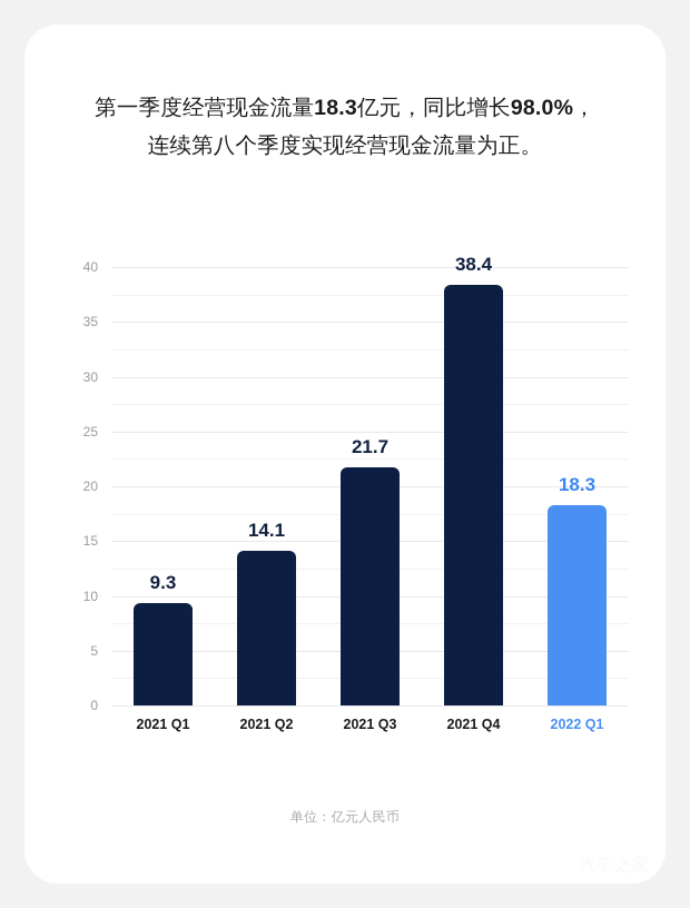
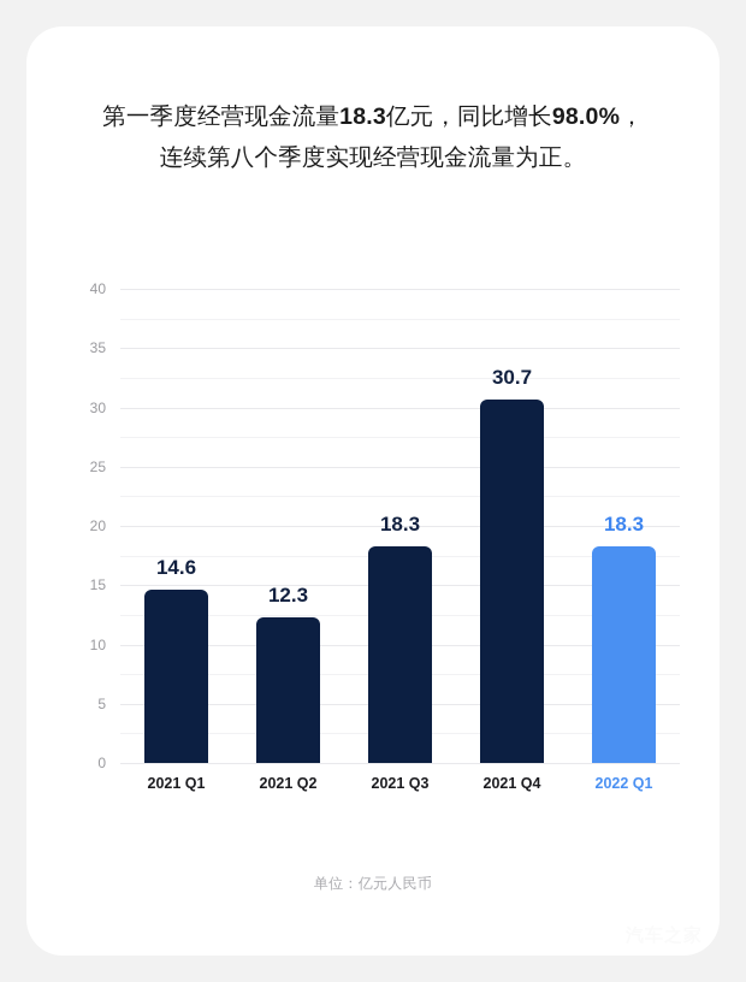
2021 Q1: 9.3 -> 14.6
2021 Q2: 14.1 -> 12.3
2021 Q3: 21.7 -> 18.3
2021 Q4: 38.4 -> 30.7
